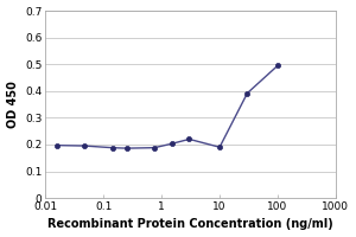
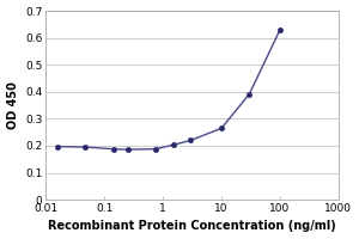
10: 0.190 -> 0.265
100: 0.495 -> 0.630
